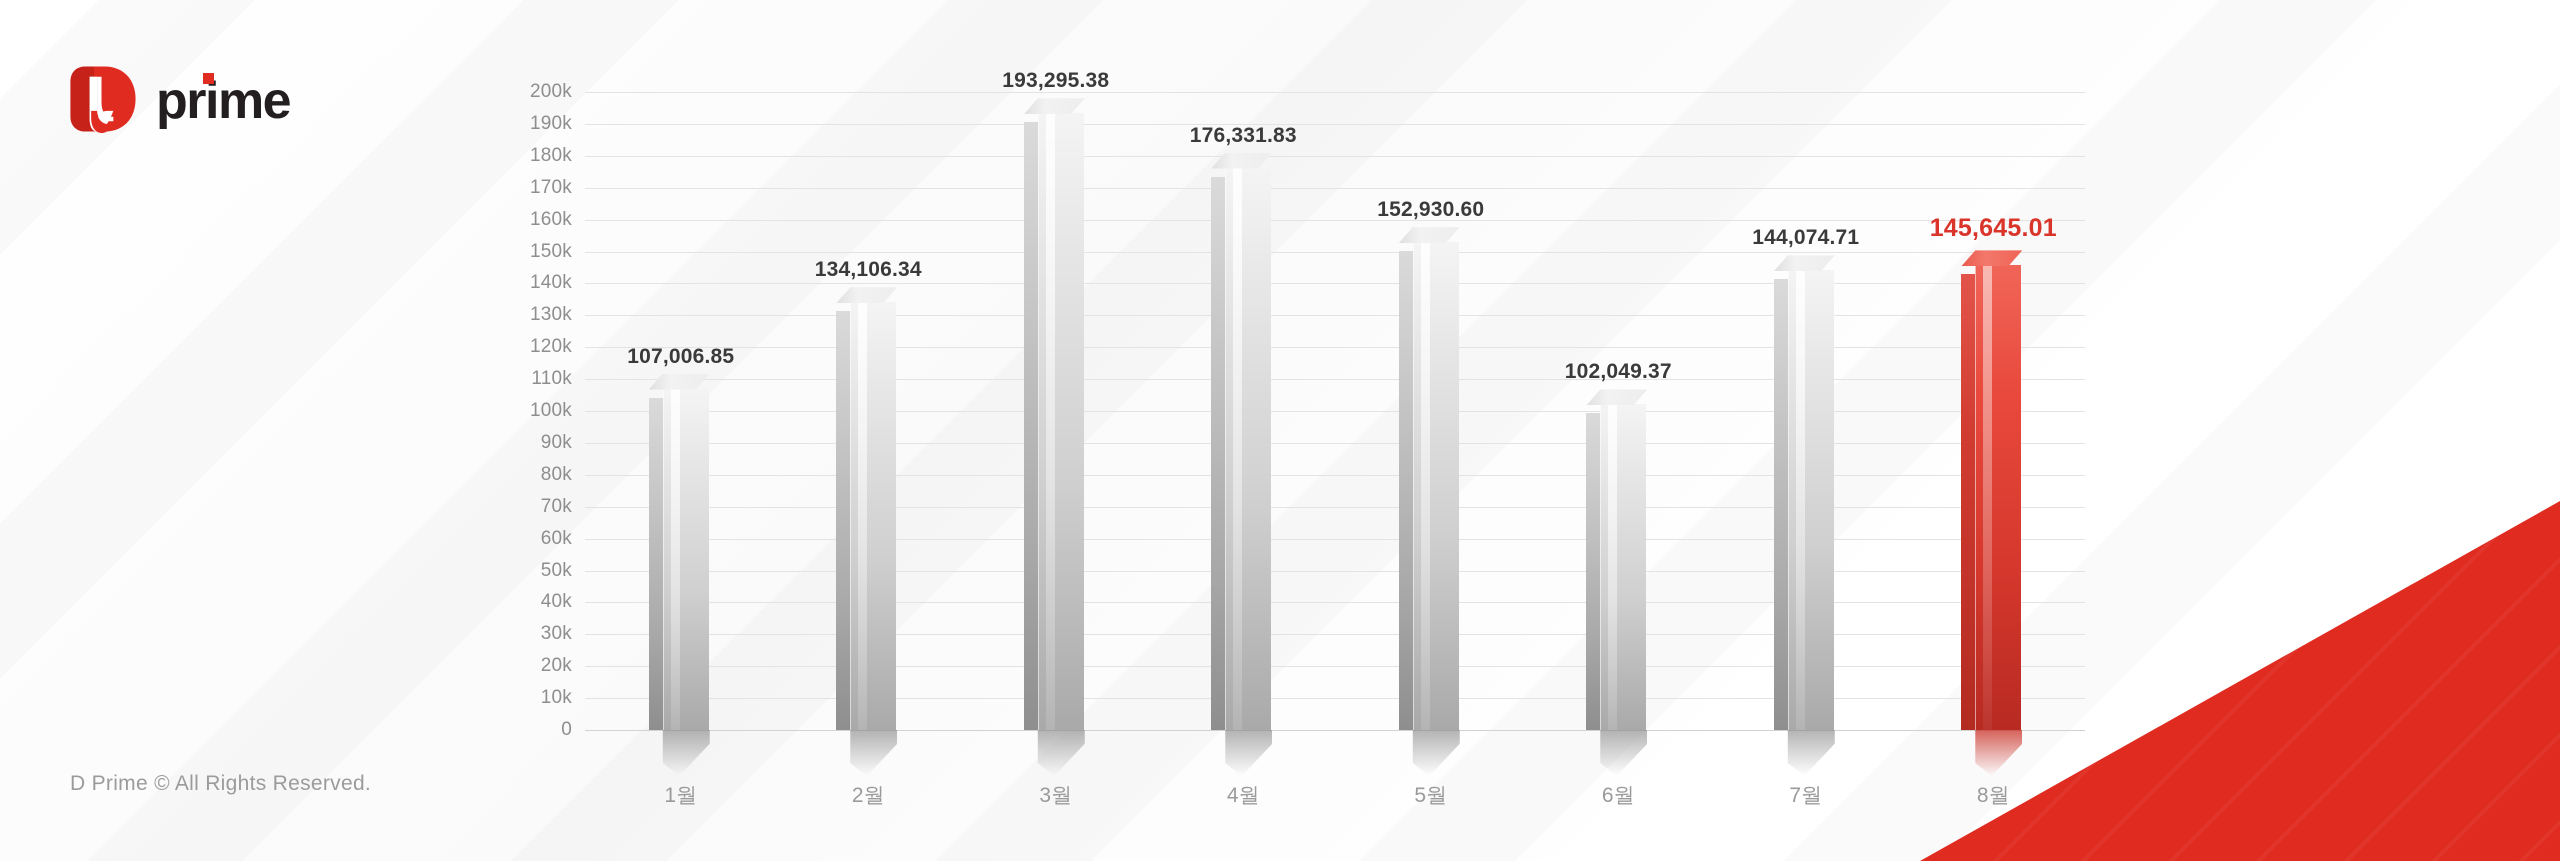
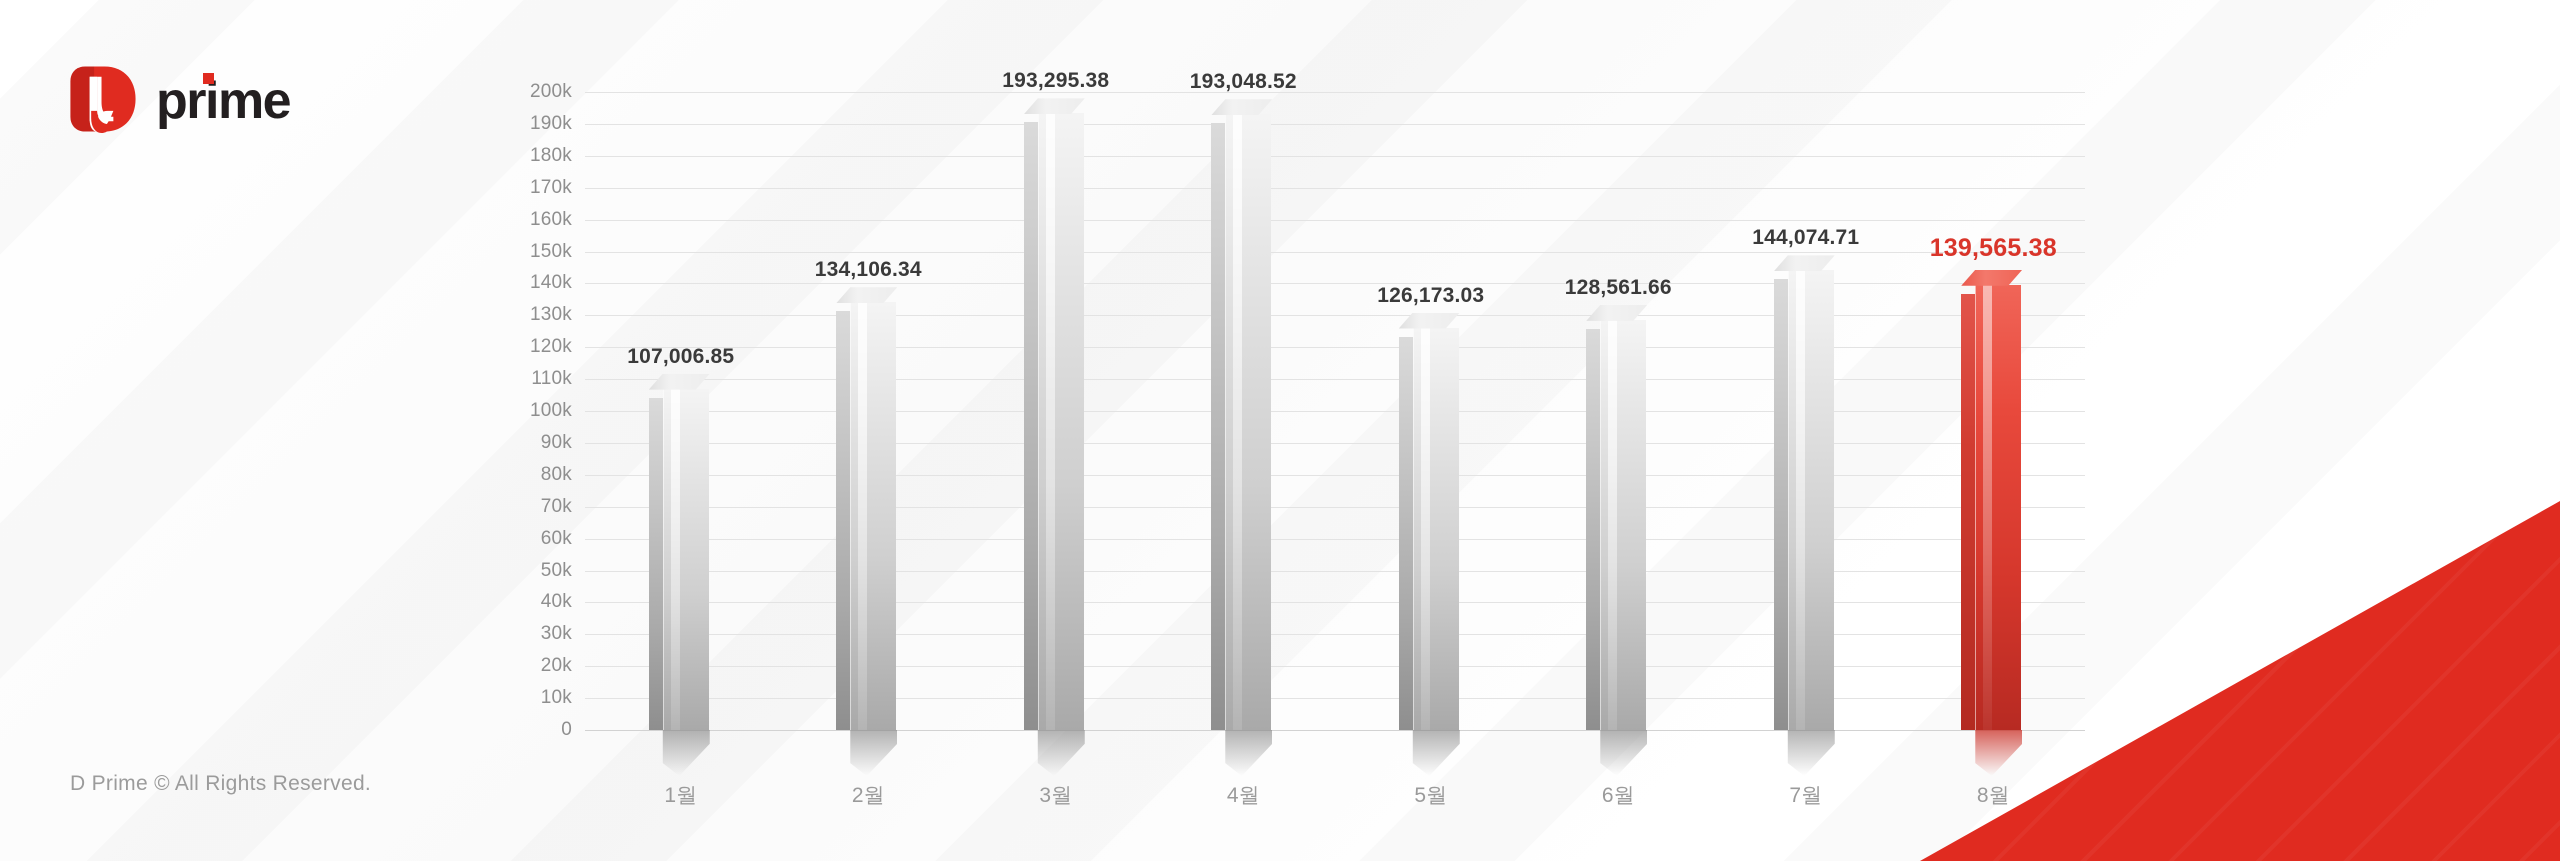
4월: 176,331.83 -> 193,048.52
5월: 152,930.60 -> 126,173.03
6월: 102,049.37 -> 128,561.66
8월: 145,645.01 -> 139,565.38
